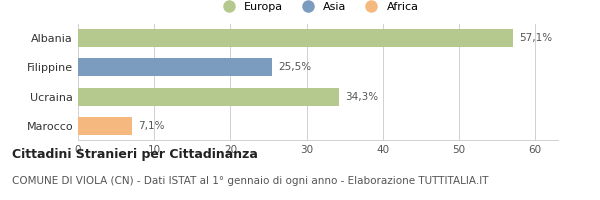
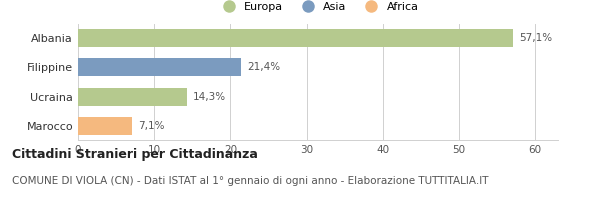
Filippine: 25,5% -> 21,4%
Ucraina: 34,3% -> 14,3%
